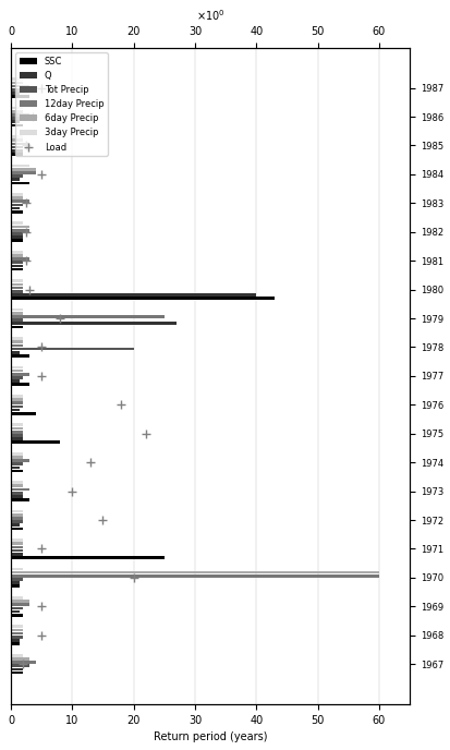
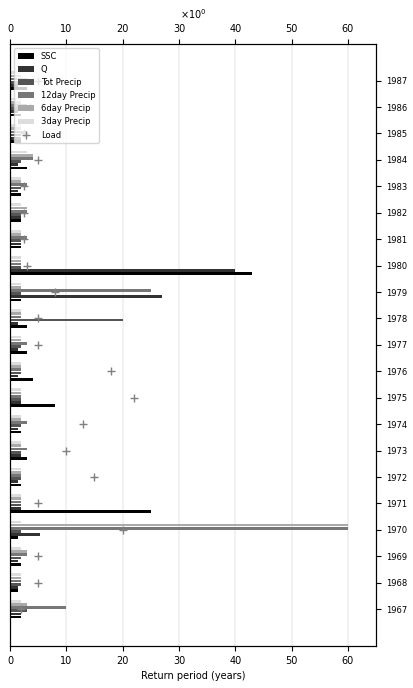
Q/1970: 1.5 -> 5.4
12day Precip/1967: 4 -> 10
